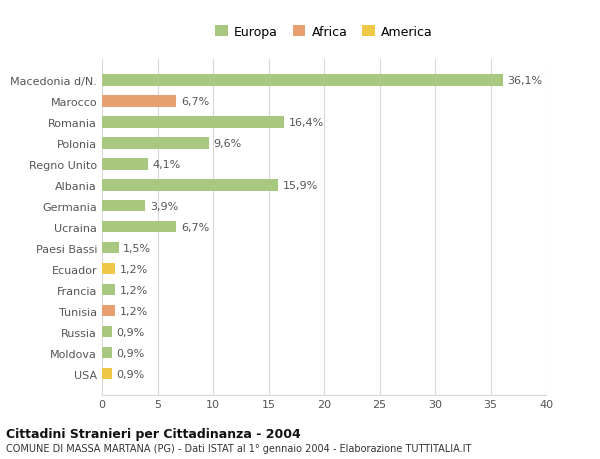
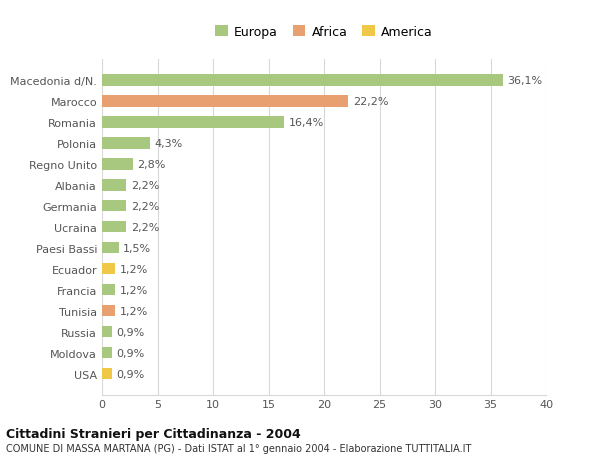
Marocco: 6,7% -> 22,2%
Polonia: 9,6% -> 4,3%
Regno Unito: 4,1% -> 2,8%
Albania: 15,9% -> 2,2%
Germania: 3,9% -> 2,2%
Ucraina: 6,7% -> 2,2%
